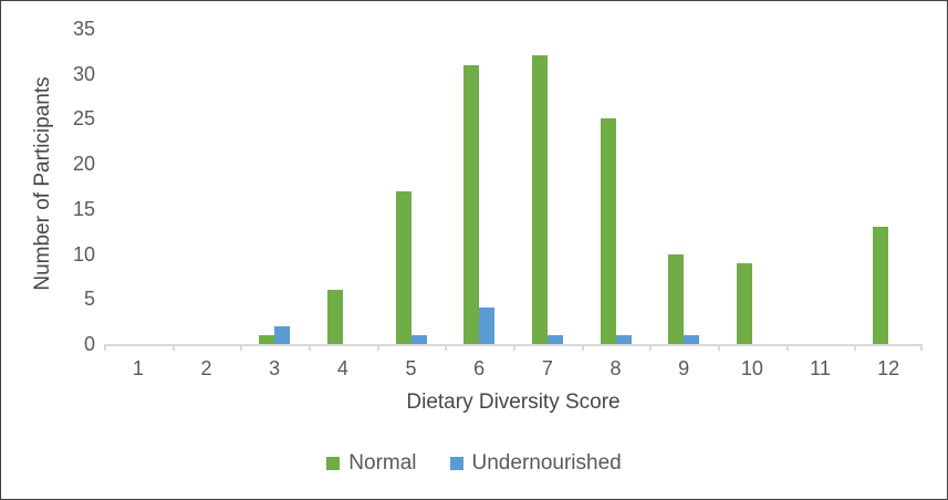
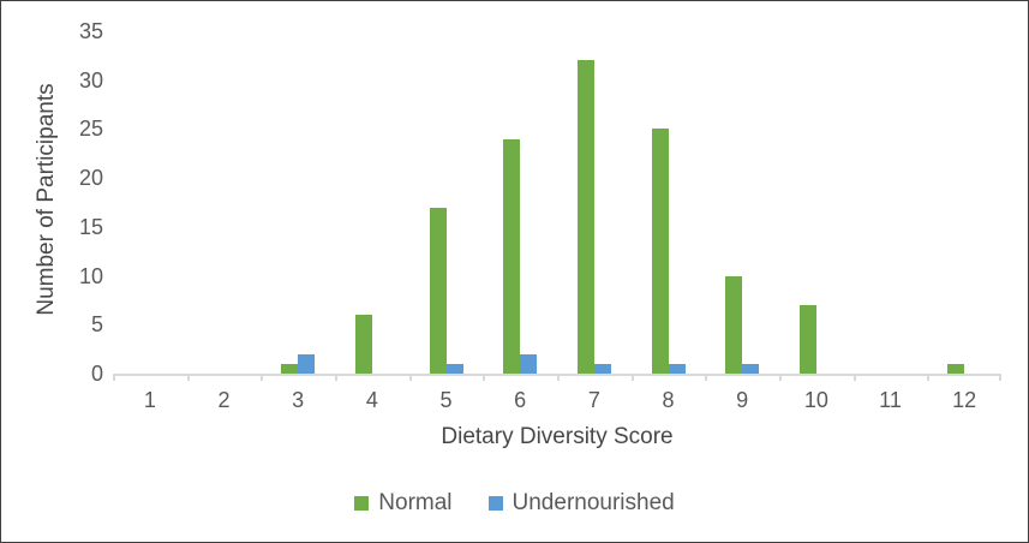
Normal/6: 31 -> 24
Undernourished/6: 4 -> 2
Normal/10: 9 -> 7
Normal/12: 13 -> 1
